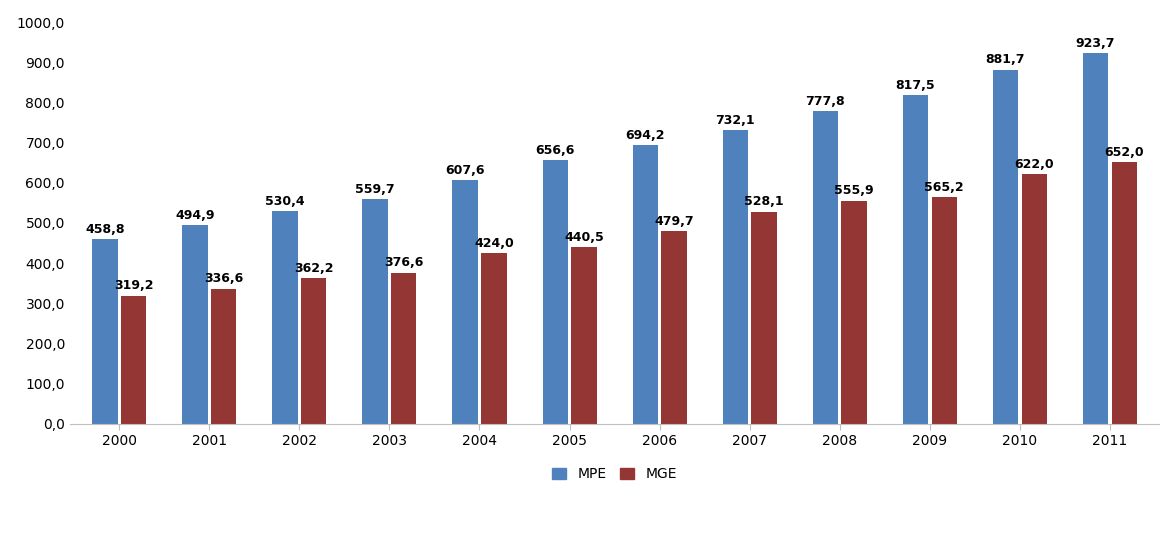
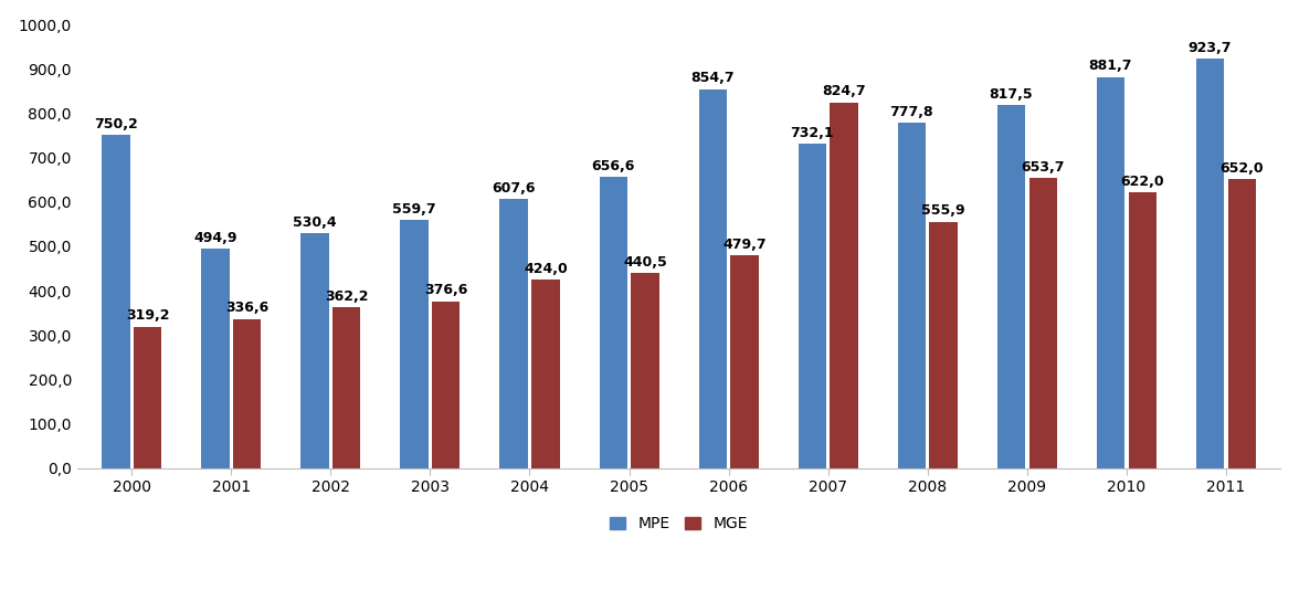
MPE/2000: 458,8 -> 750,2
MPE/2006: 694,2 -> 854,7
MGE/2007: 528,1 -> 824,7
MGE/2009: 565,2 -> 653,7
